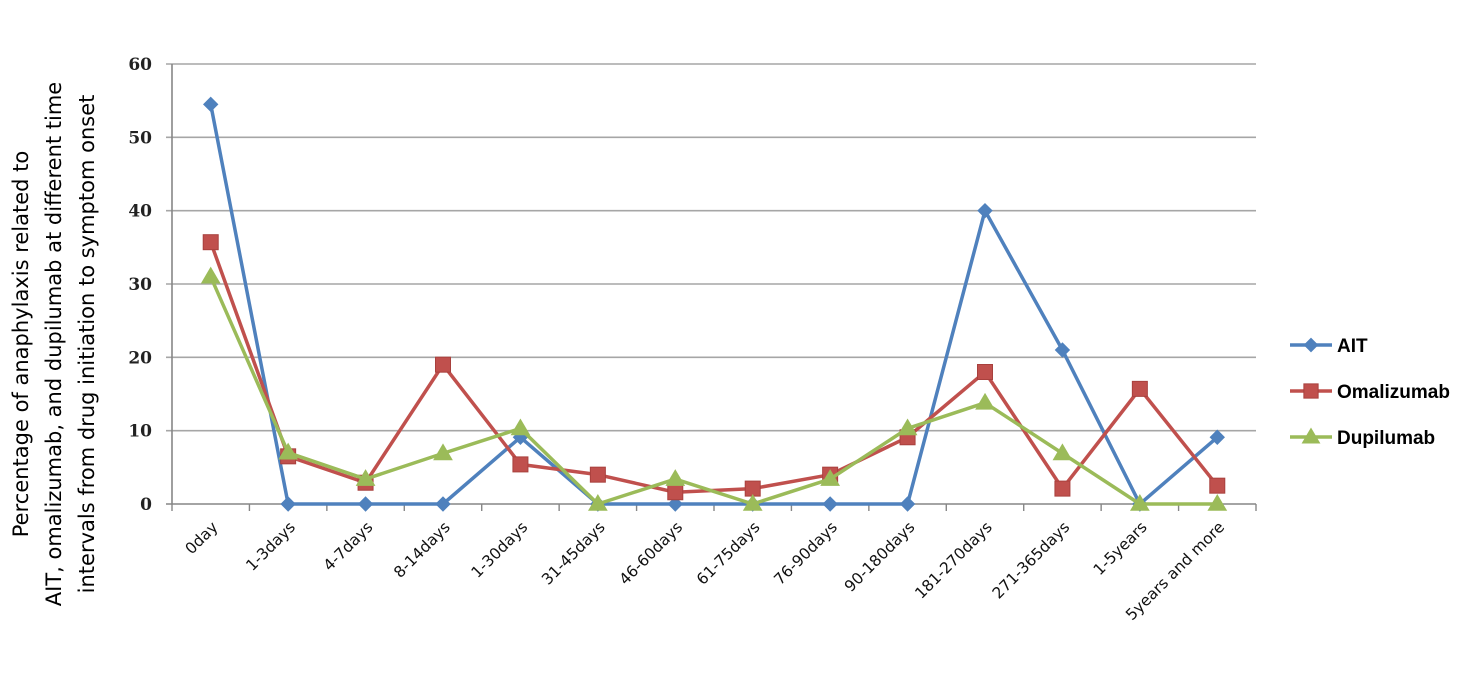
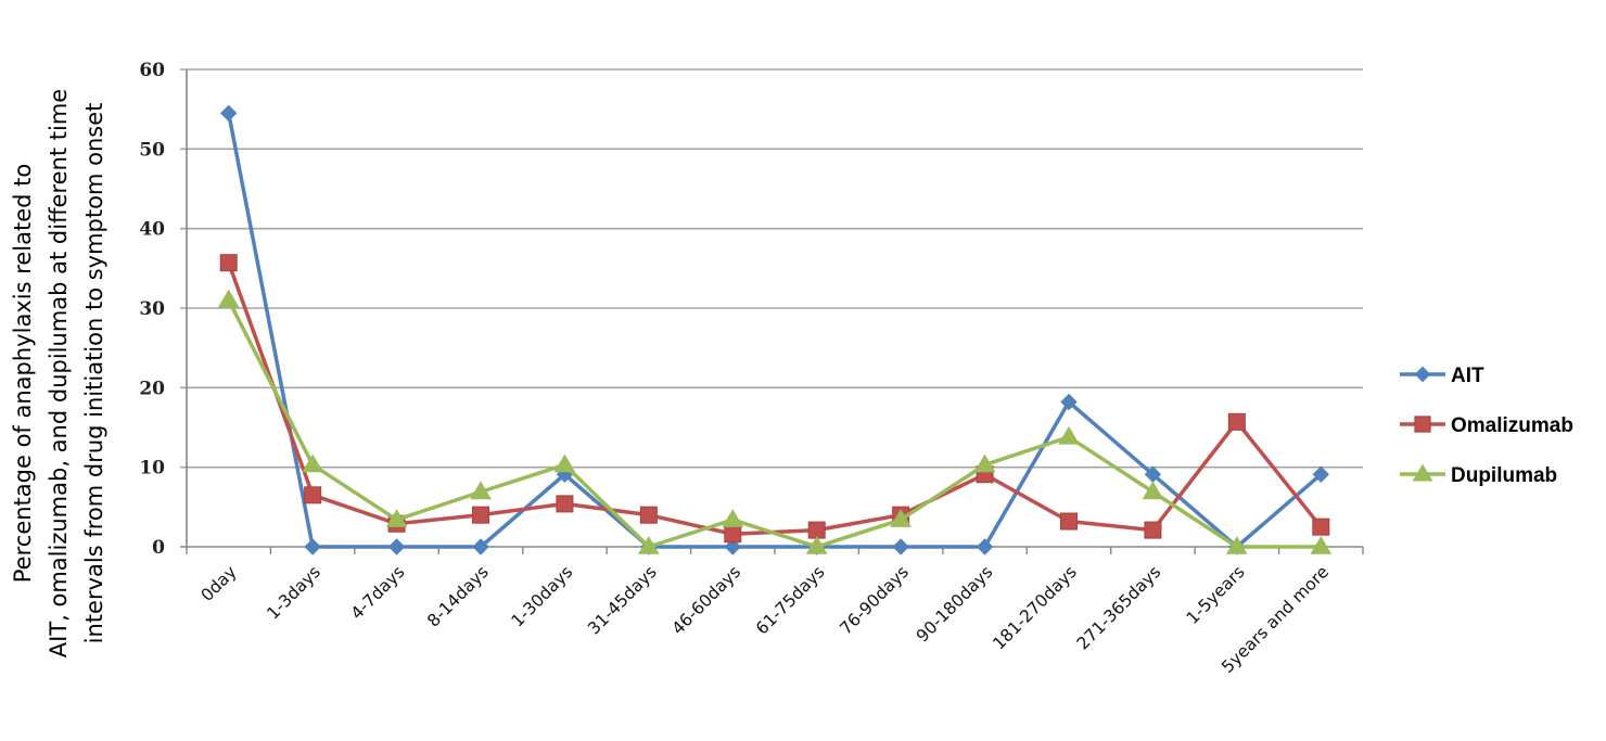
Dupilumab/1-3days: 7 -> 10
Omalizumab/8-14days: 19 -> 4
AIT/181-270days: 40 -> 18
Omalizumab/181-270days: 18 -> 3
AIT/271-365days: 21 -> 9
